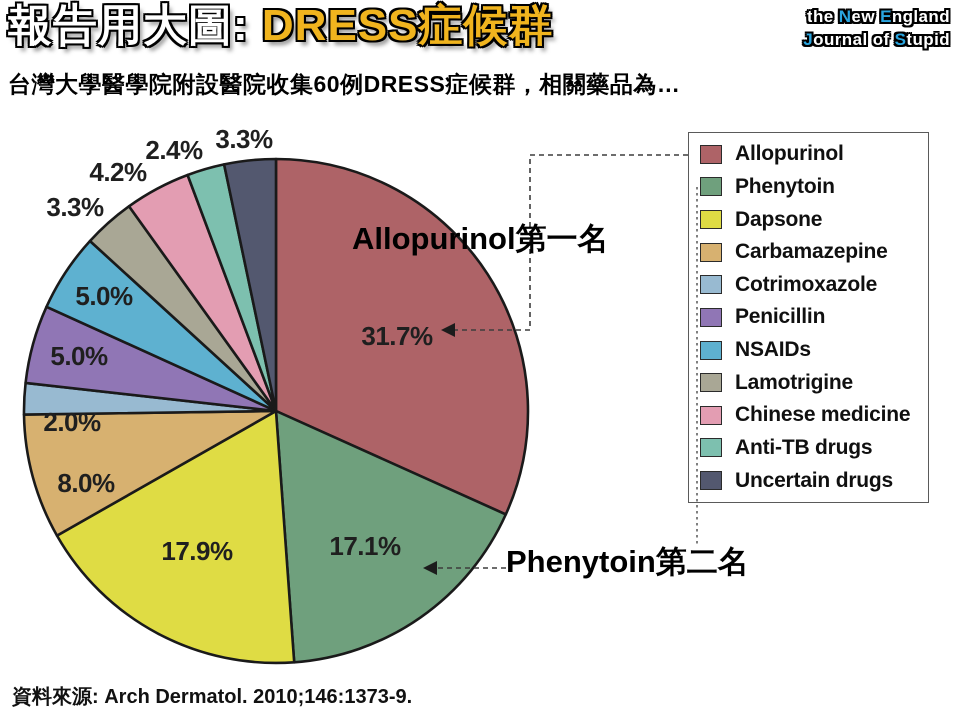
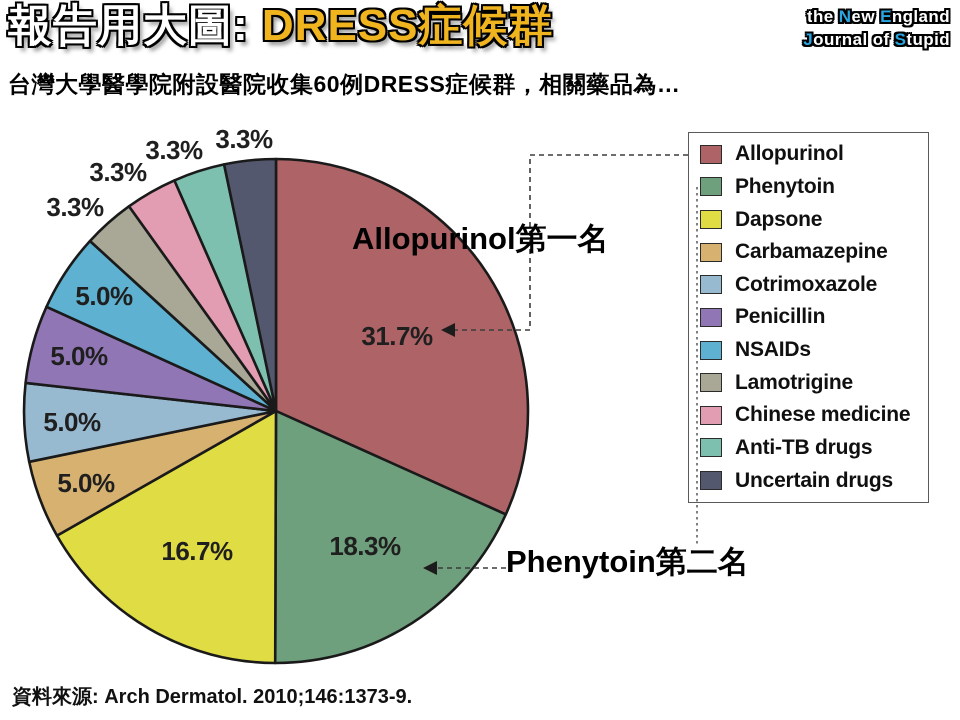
Phenytoin: 17.1% -> 18.3%
Dapsone: 17.9% -> 16.7%
Carbamazepine: 8.0% -> 5.0%
Cotrimoxazole: 2.0% -> 5.0%
Chinese medicine: 4.2% -> 3.3%
Anti-TB drugs: 2.4% -> 3.3%
